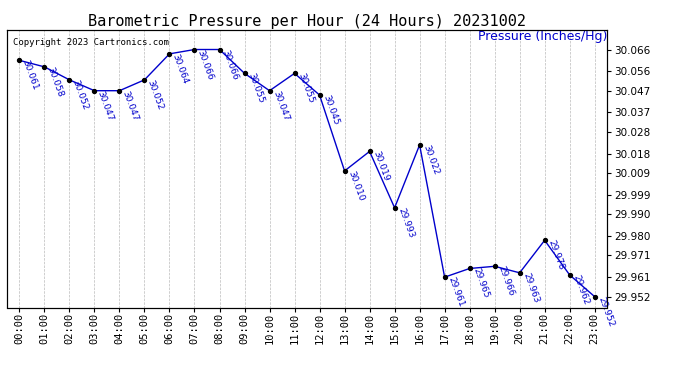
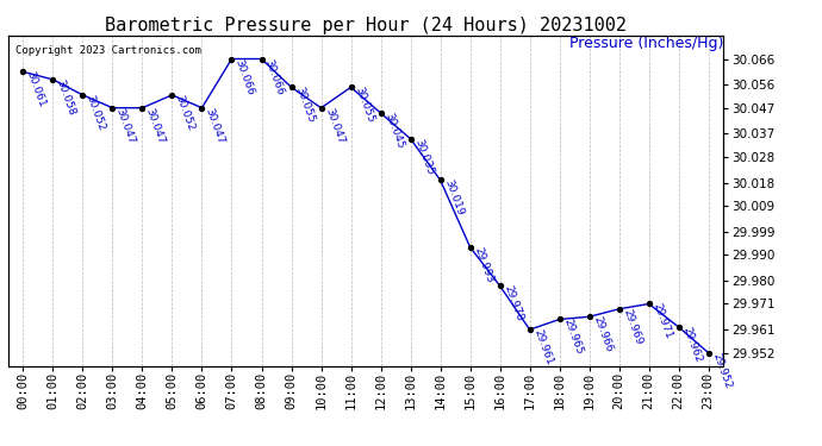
06:00: 30.064 -> 30.047
13:00: 30.010 -> 30.035
16:00: 30.022 -> 29.978
20:00: 29.963 -> 29.969
21:00: 29.978 -> 29.971
